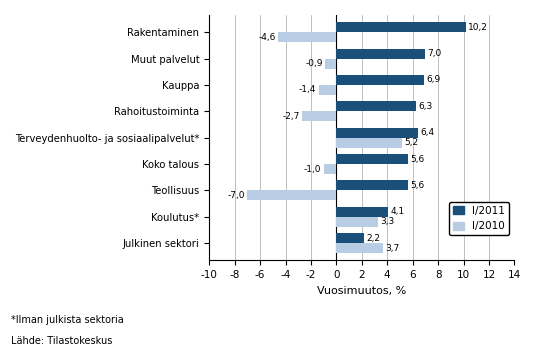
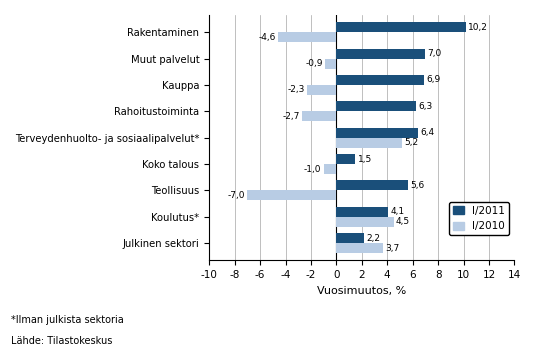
I/2010/Kauppa: -1,4 -> -2,3
I/2011/Koko talous: 5,6 -> 1,5
I/2010/Koulutus*: 3,3 -> 4,5
